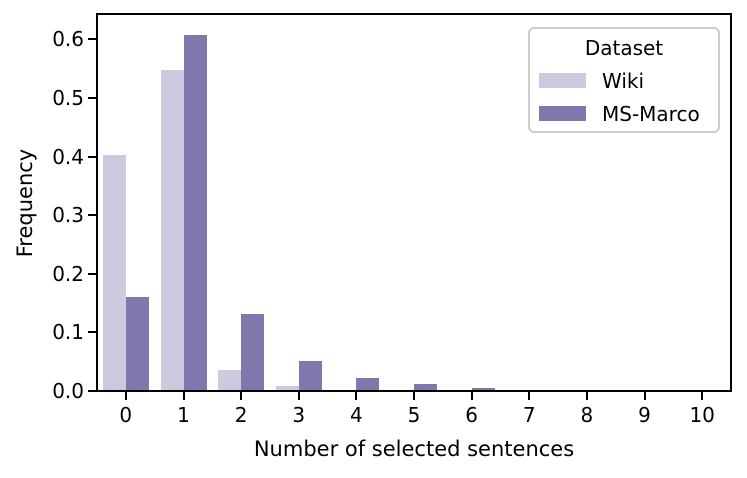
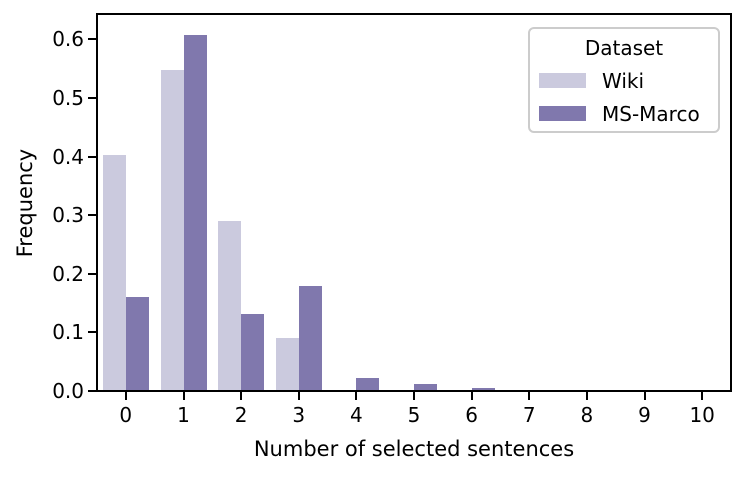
Wiki/2: 0.04 -> 0.29
Wiki/3: 0.01 -> 0.09
MS-Marco/3: 0.05 -> 0.18
